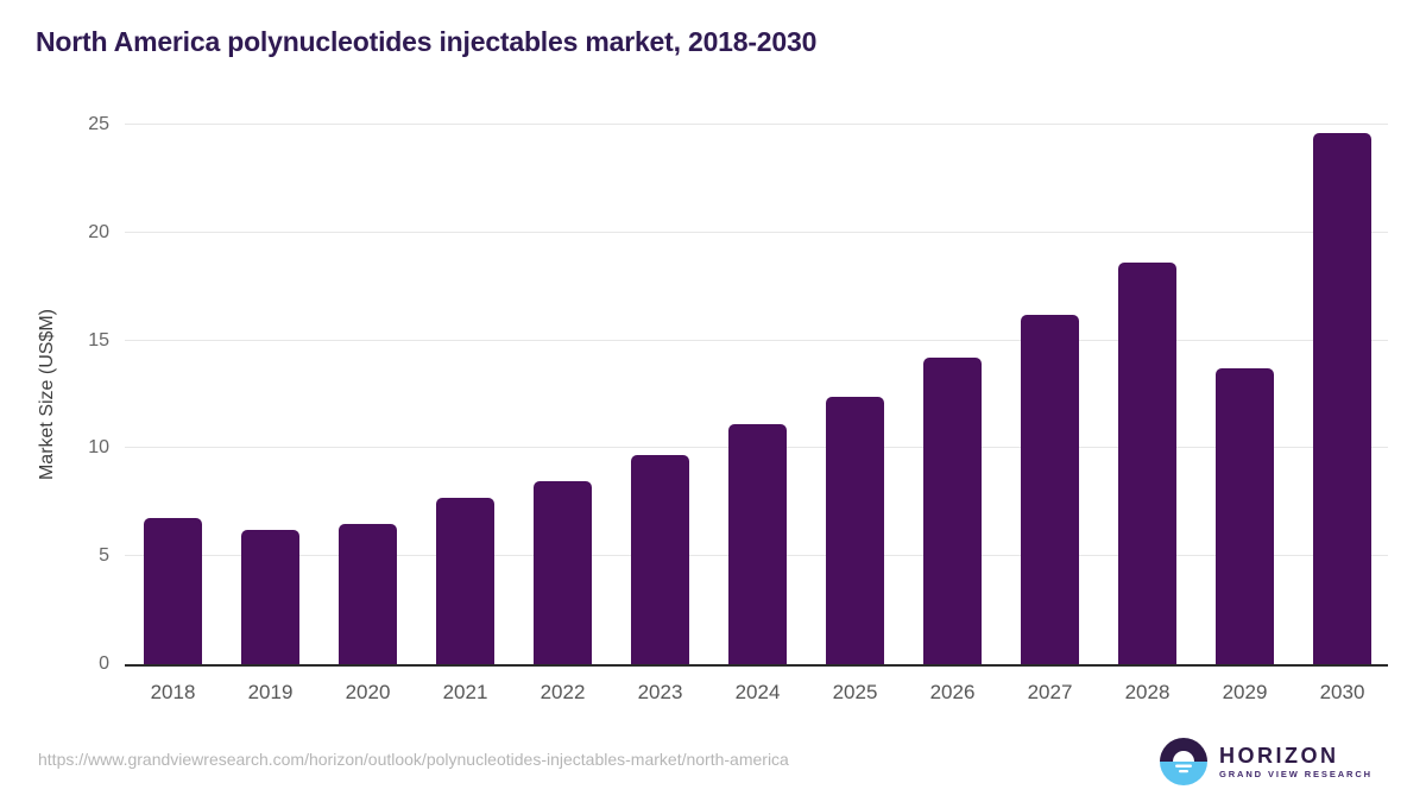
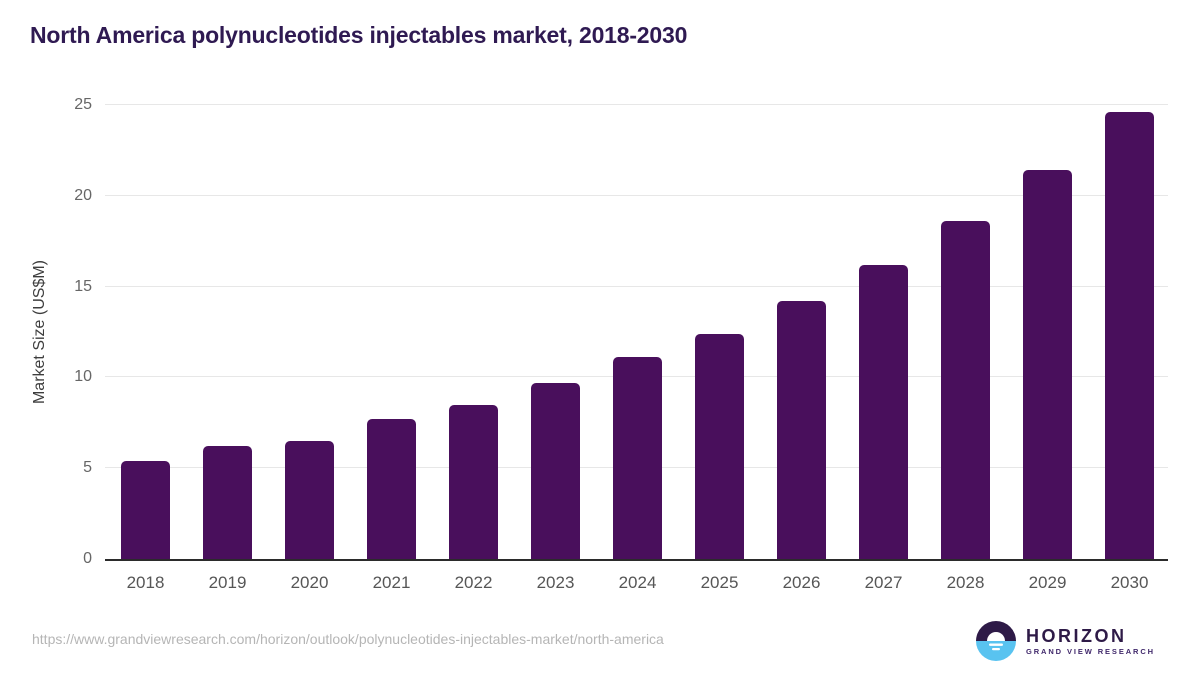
2018: 6.8 -> 5.4
2029: 13.7 -> 21.4
